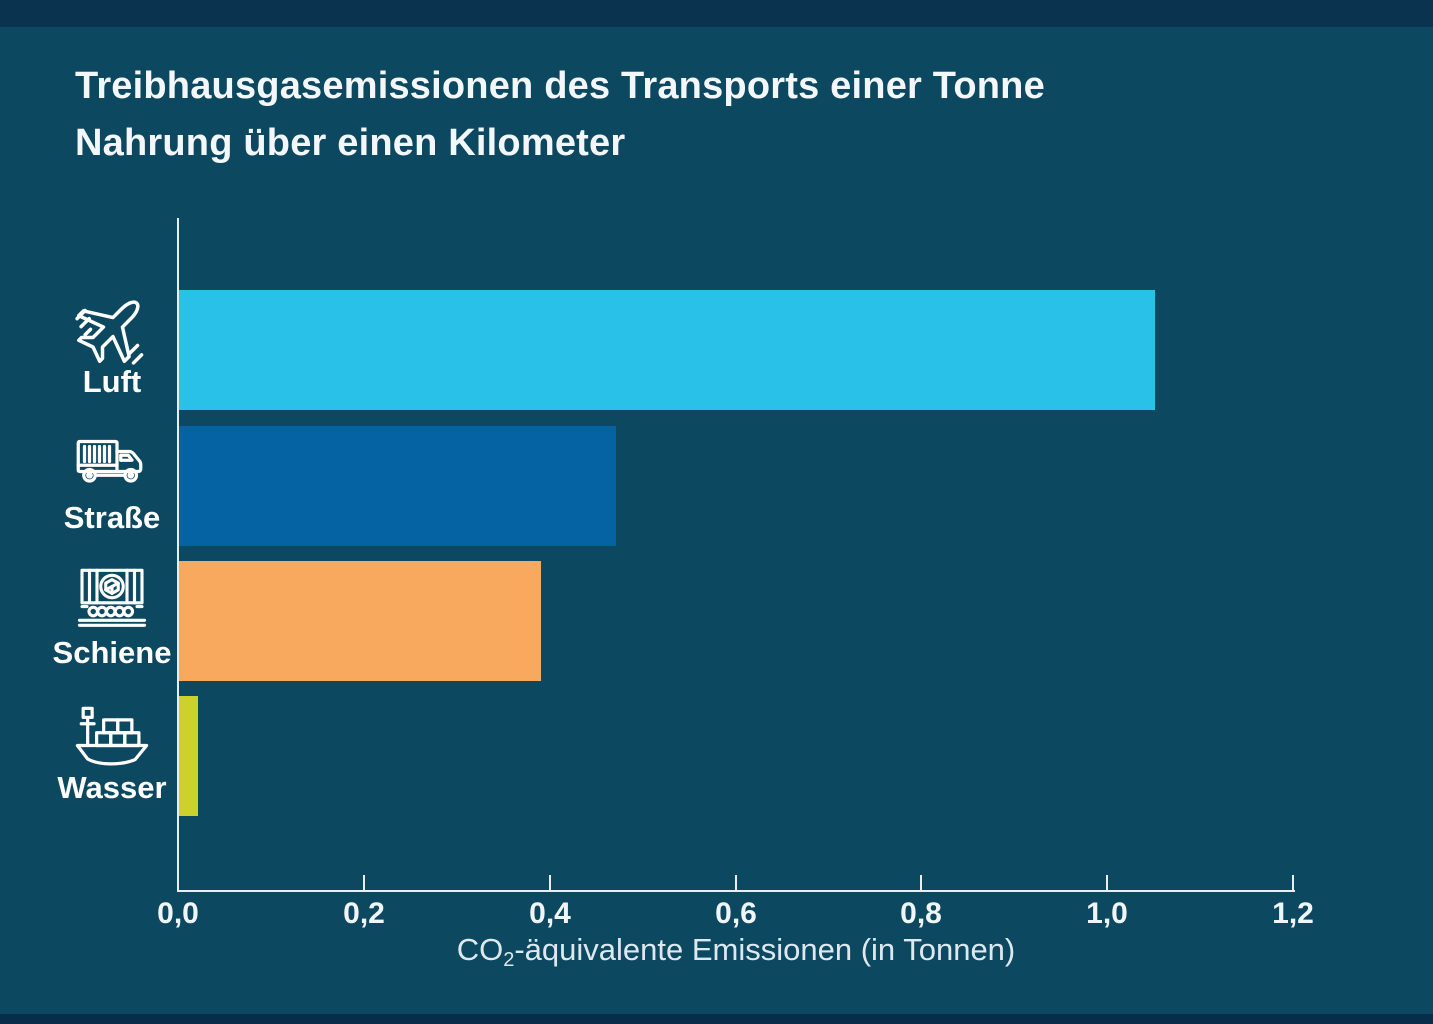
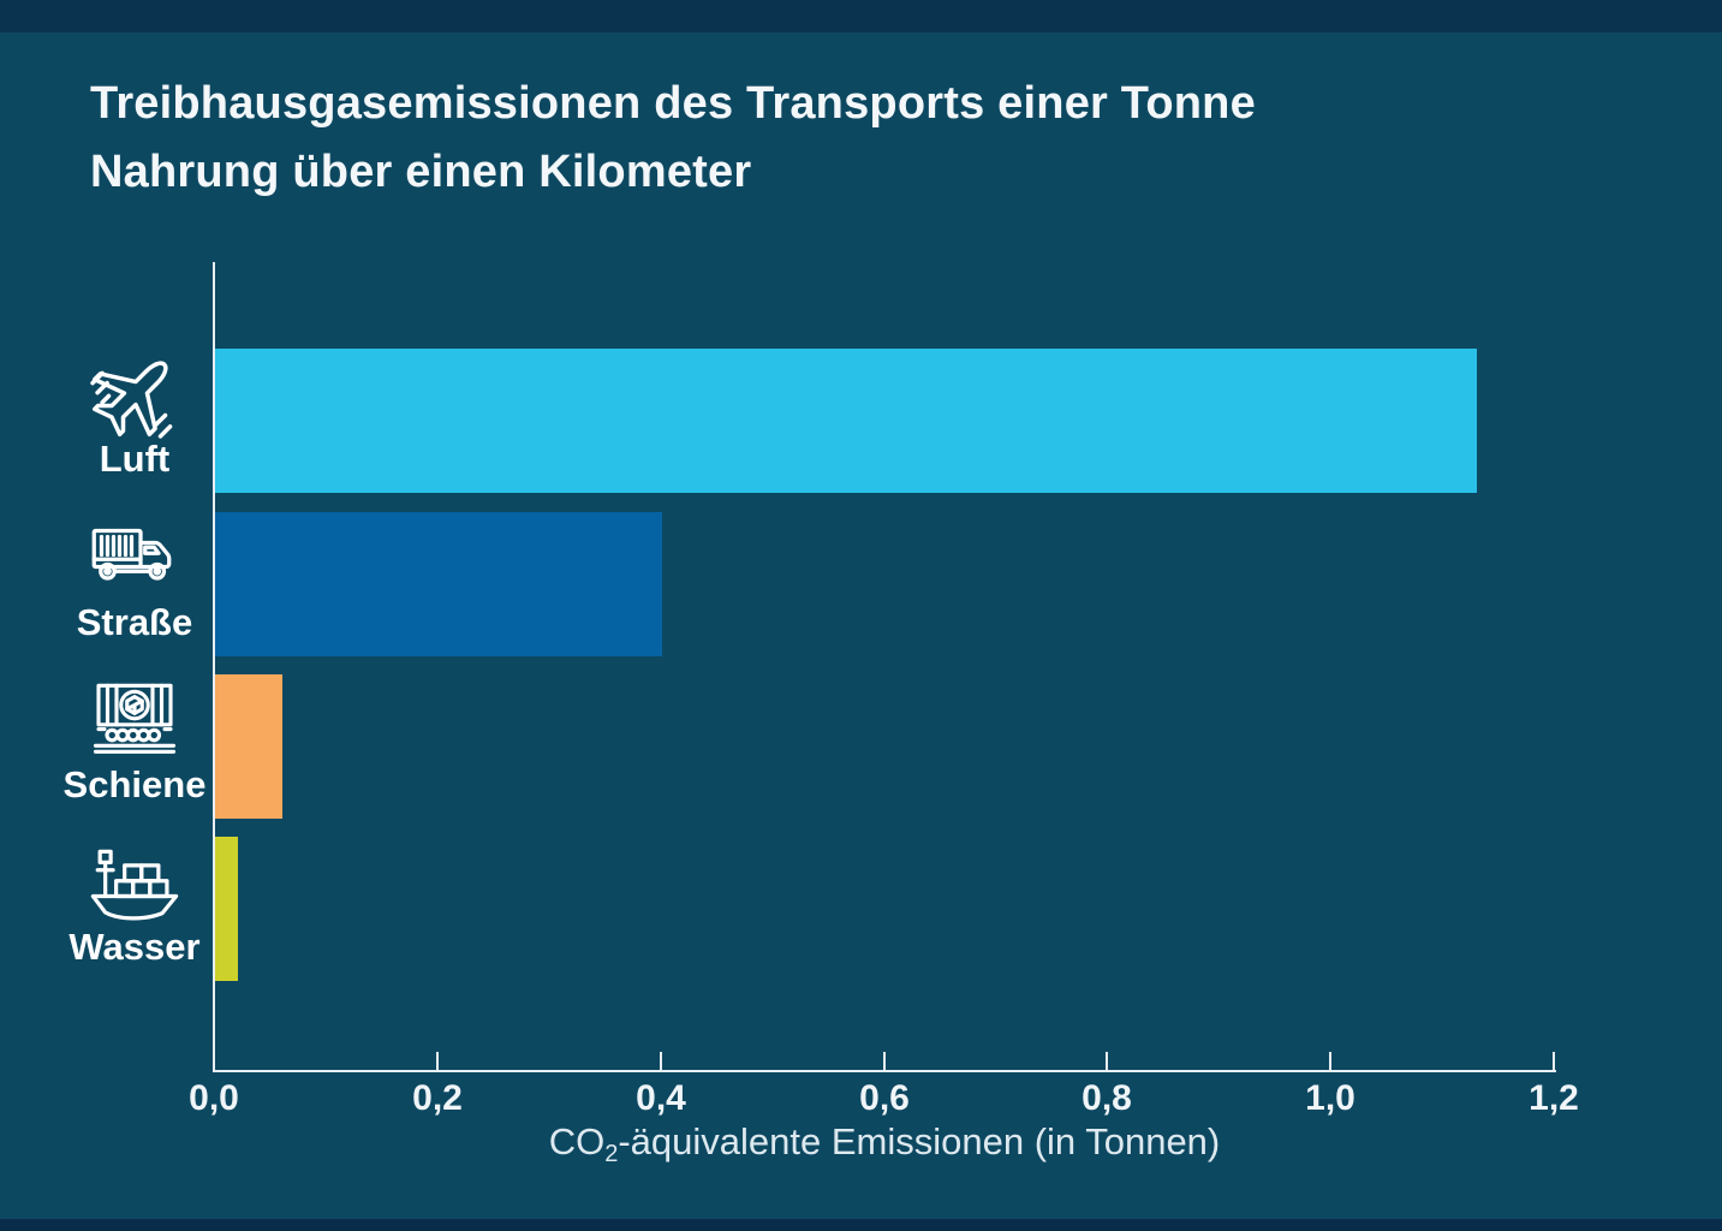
Luft: 1,05 -> 1,13
Straße: 0,47 -> 0,40
Schiene: 0,39 -> 0,06
